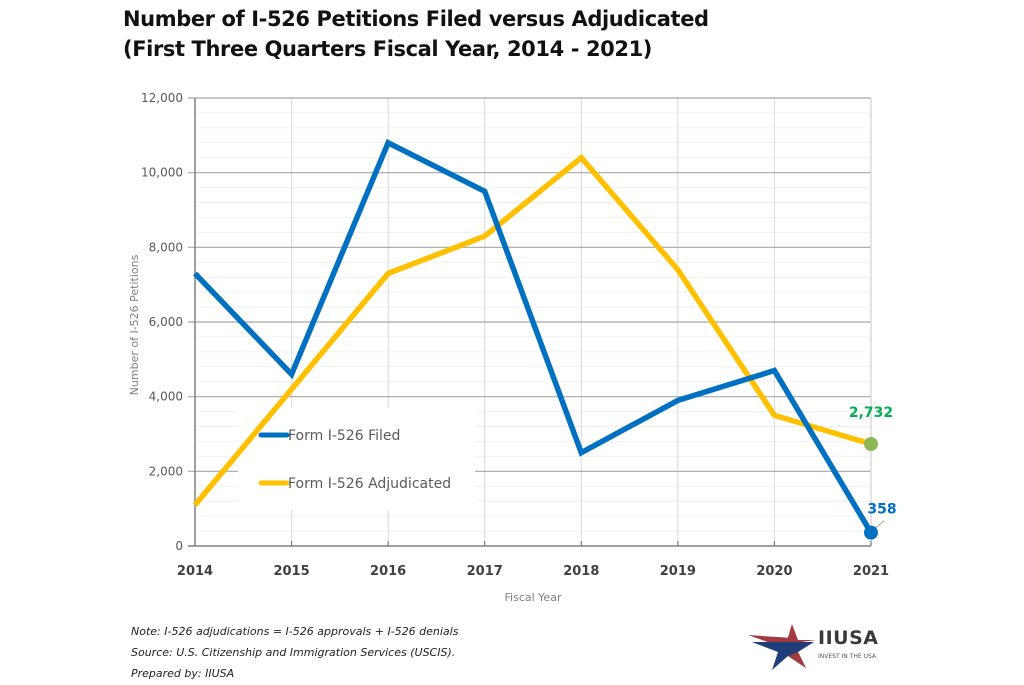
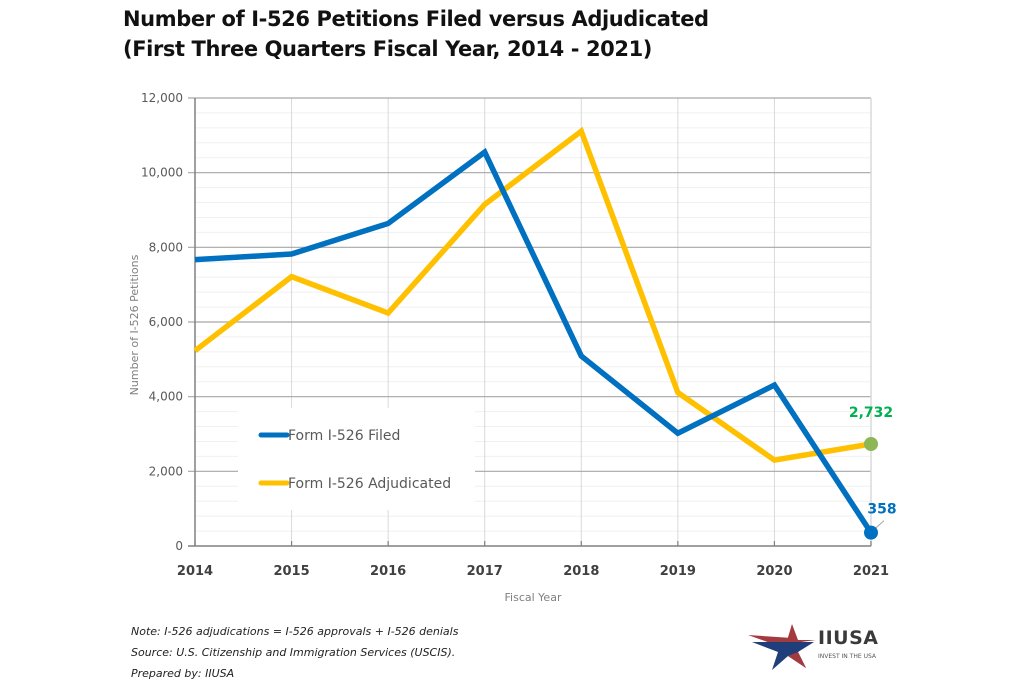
Form I-526 Filed/2014: 7300 -> 7700
Form I-526 Adjudicated/2014: 1100 -> 5200
Form I-526 Filed/2015: 4600 -> 7800
Form I-526 Adjudicated/2015: 4200 -> 7200
Form I-526 Filed/2016: 10800 -> 8600
Form I-526 Adjudicated/2016: 7300 -> 6200
Form I-526 Filed/2017: 9500 -> 10600
Form I-526 Adjudicated/2017: 8300 -> 9200
Form I-526 Filed/2018: 2500 -> 5100
Form I-526 Adjudicated/2018: 10400 -> 11100
Form I-526 Filed/2019: 3900 -> 3000
Form I-526 Adjudicated/2019: 7400 -> 4100
Form I-526 Filed/2020: 4700 -> 4300
Form I-526 Adjudicated/2020: 3500 -> 2300
